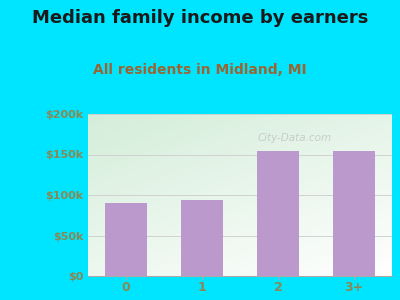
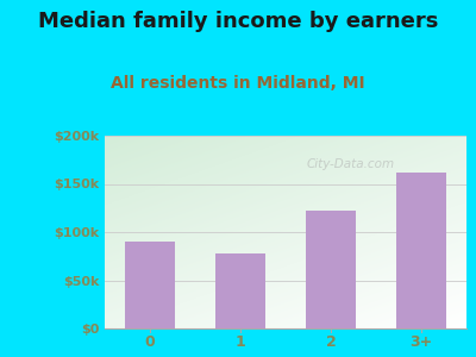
1: $94k -> $78k
2: $154k -> $122k
3+: $154k -> $162k
